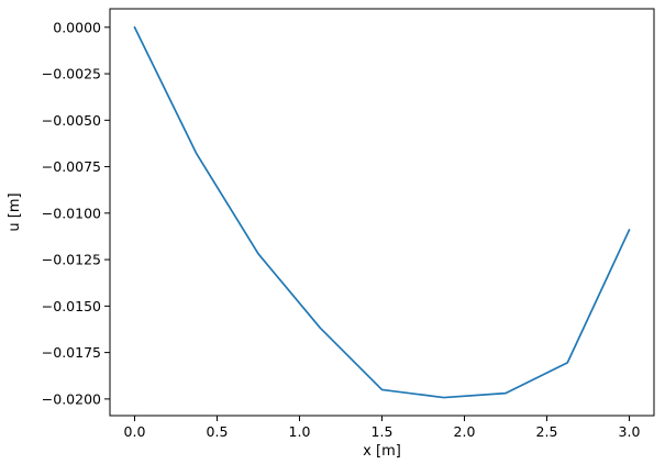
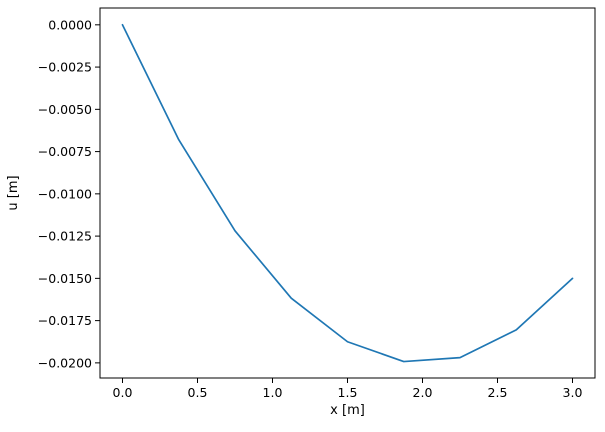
1.5: -0.0195 -> -0.0187
3.0: -0.0109 -> -0.0150
